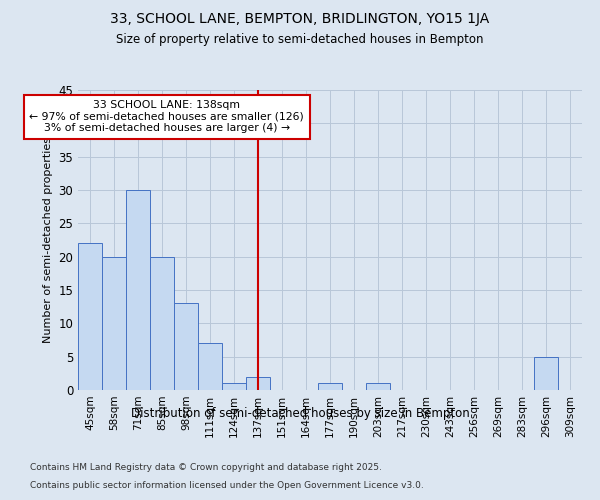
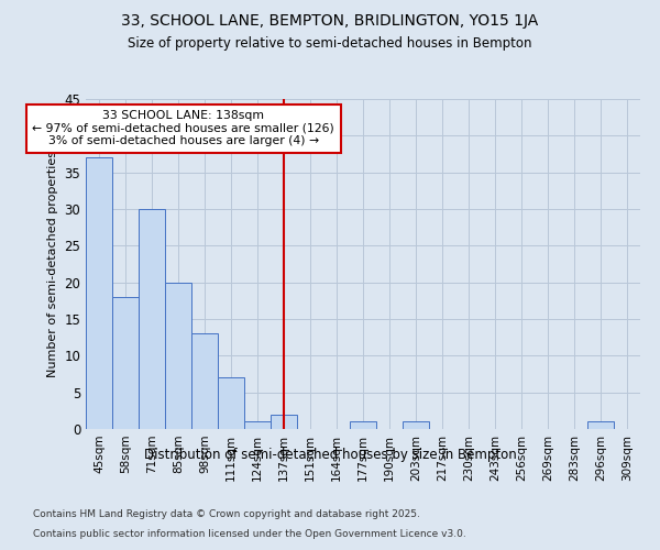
45sqm: 22 -> 37
58sqm: 20 -> 18
296sqm: 5 -> 1
